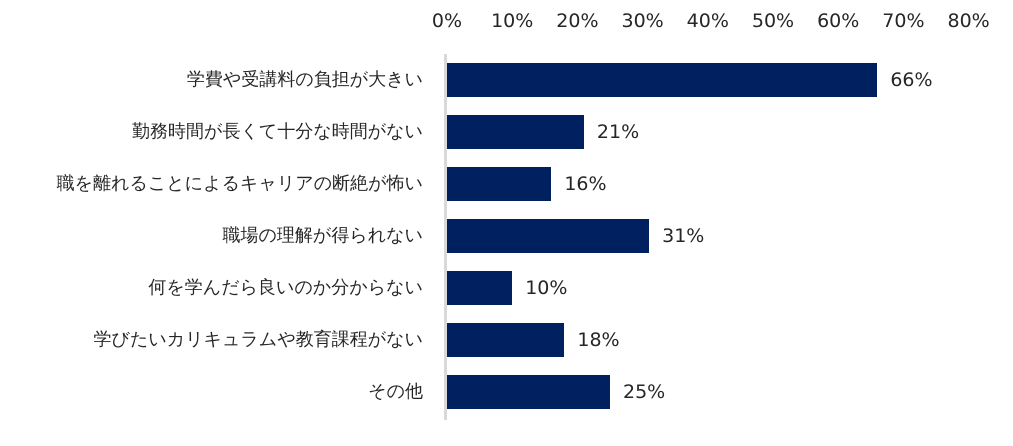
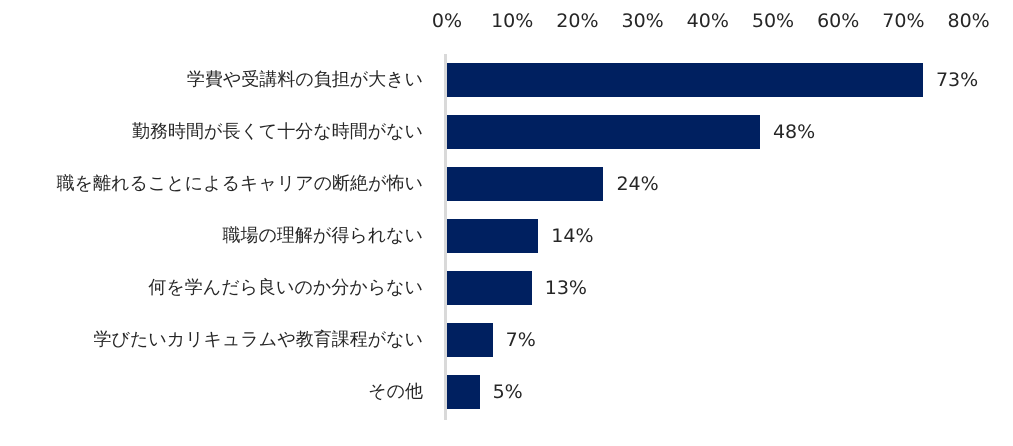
学費や受講料の負担が大きい: 66% -> 73%
勤務時間が長くて十分な時間がない: 21% -> 48%
職を離れることによるキャリアの断絶が怖い: 16% -> 24%
職場の理解が得られない: 31% -> 14%
何を学んだら良いのか分からない: 10% -> 13%
学びたいカリキュラムや教育課程がない: 18% -> 7%
その他: 25% -> 5%
